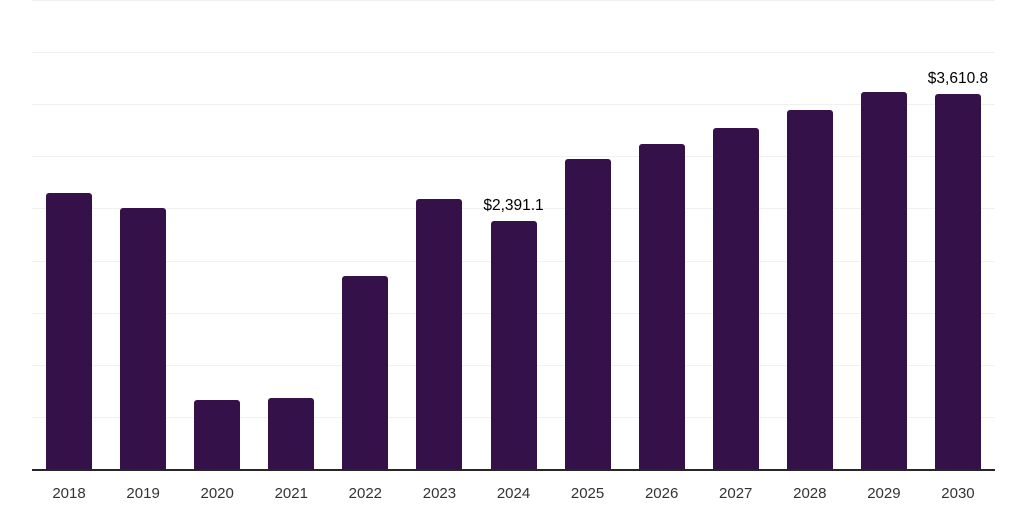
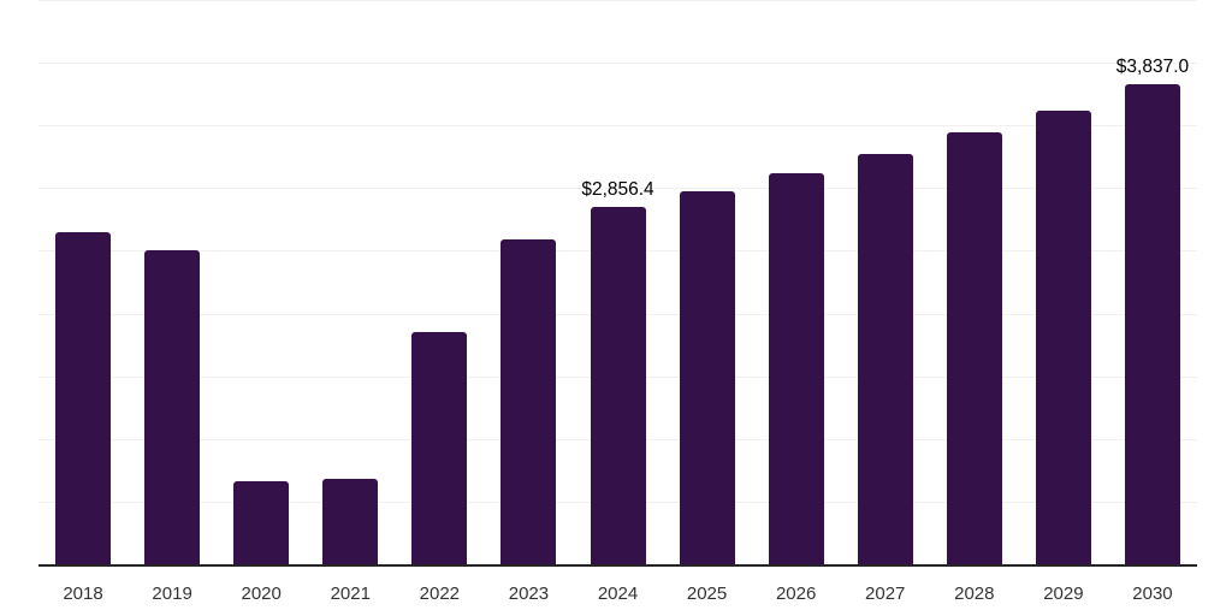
2024: $2,391.1 -> $2,856.4
2030: $3,610.8 -> $3,837.0
